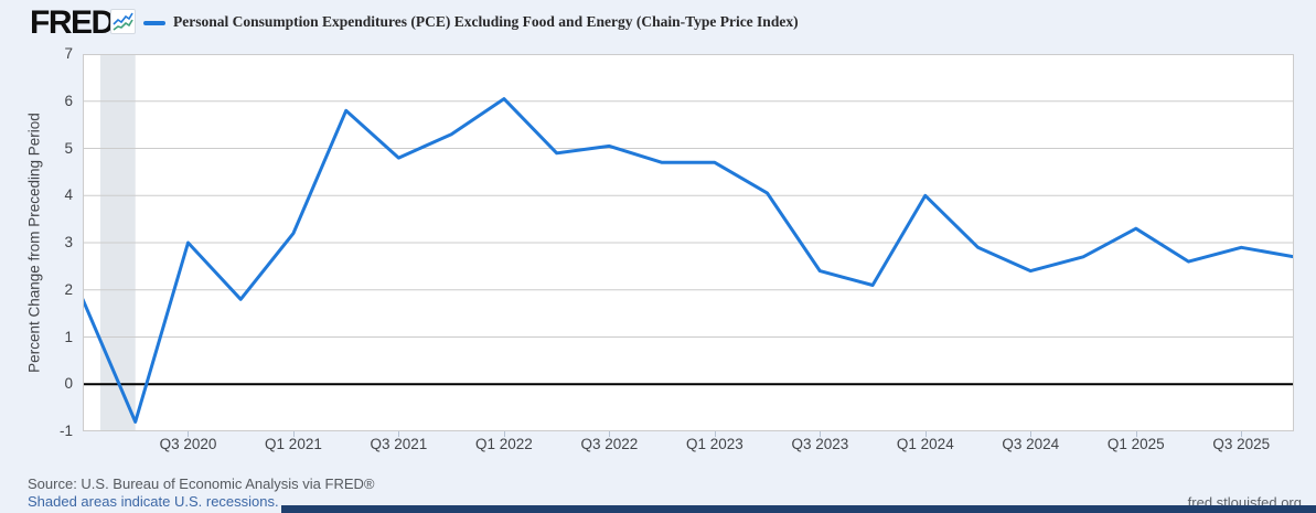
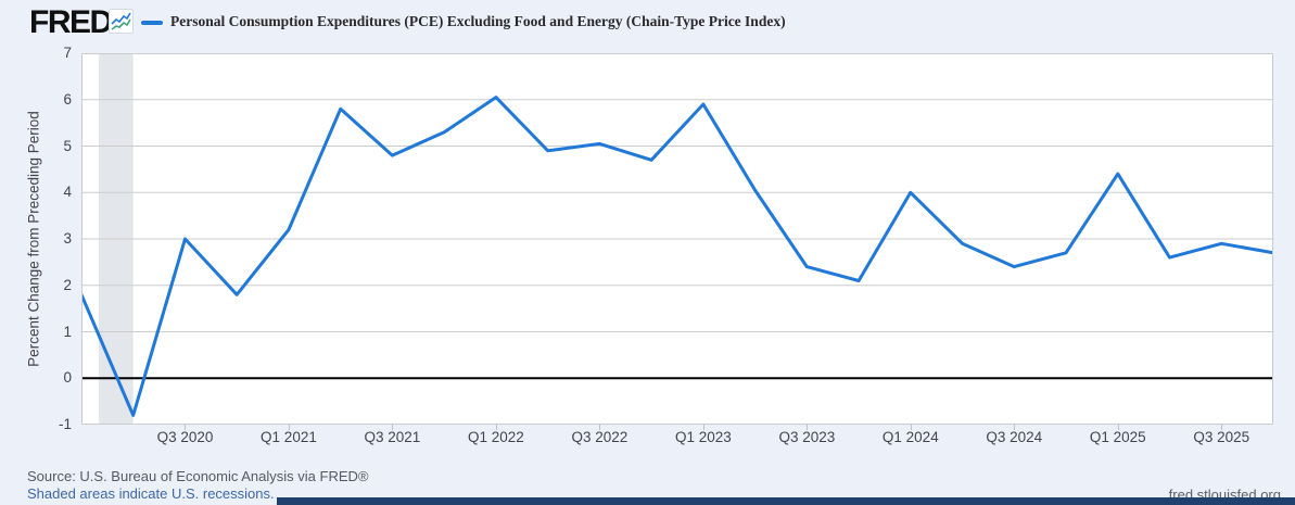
Q1 2023: 4.7 -> 5.9
Q1 2025: 3.3 -> 4.4
